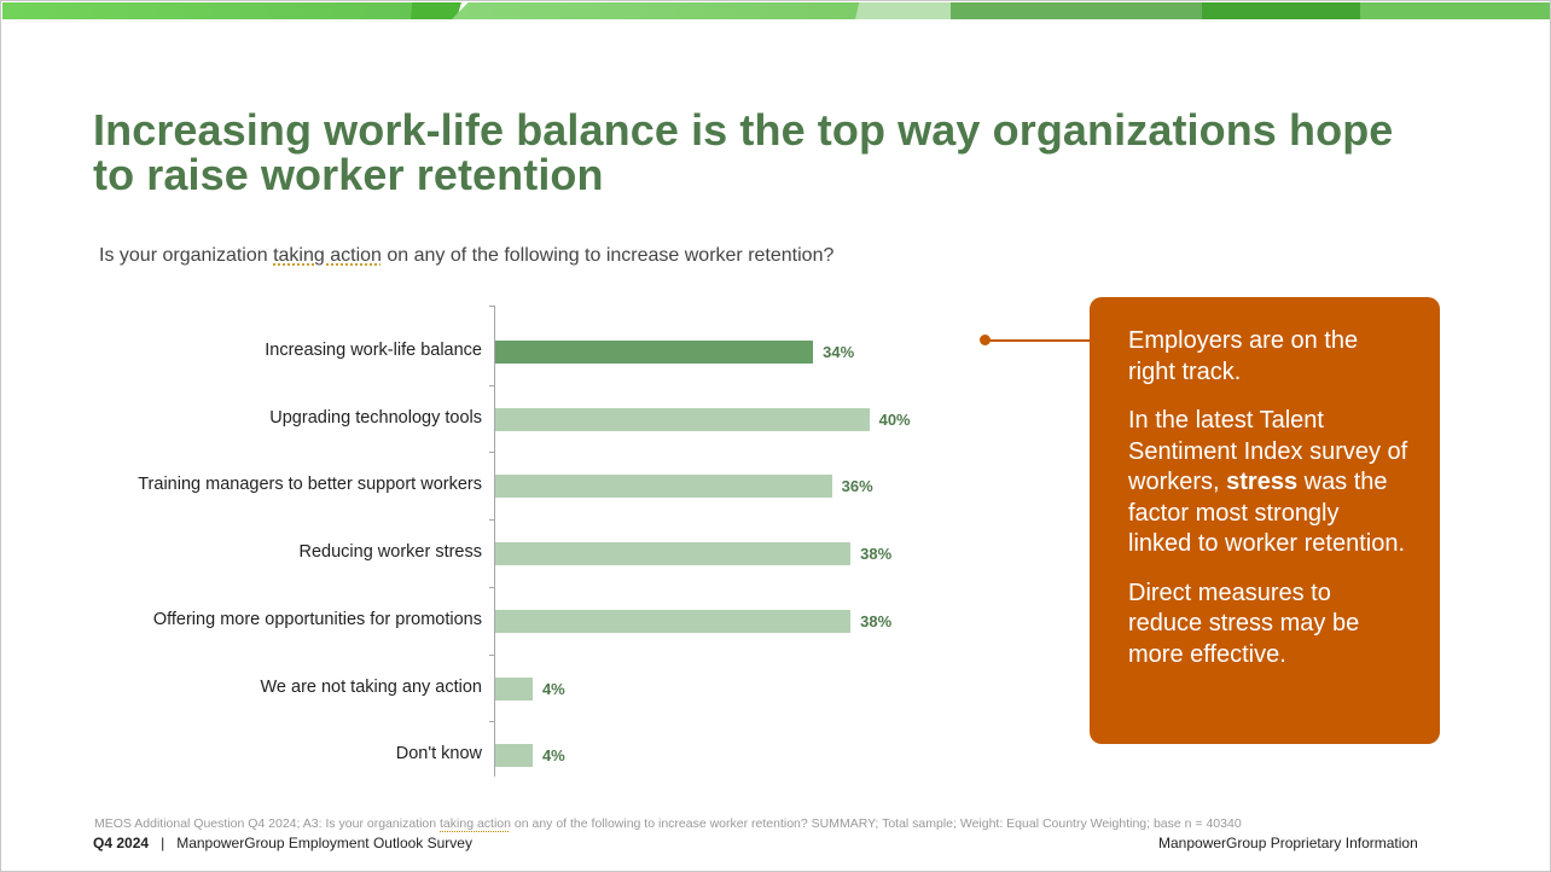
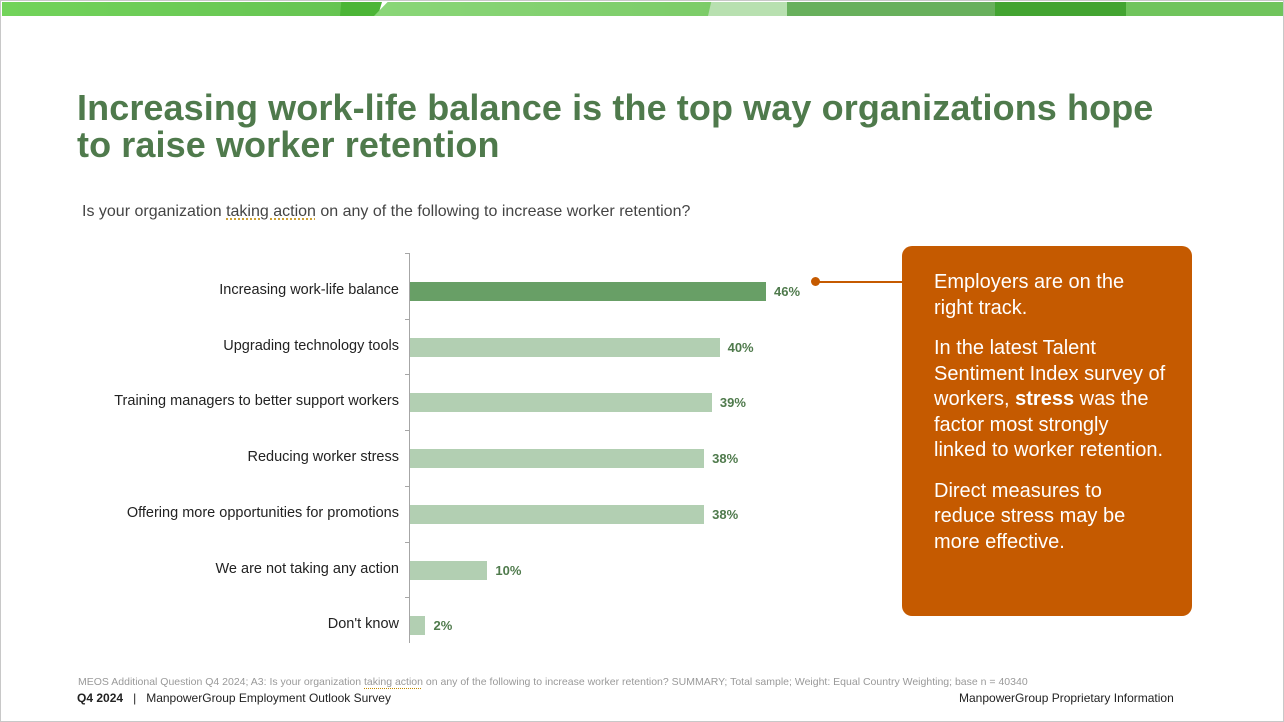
Increasing work-life balance: 34% -> 46%
Training managers to better support workers: 36% -> 39%
We are not taking any action: 4% -> 10%
Don't know: 4% -> 2%
